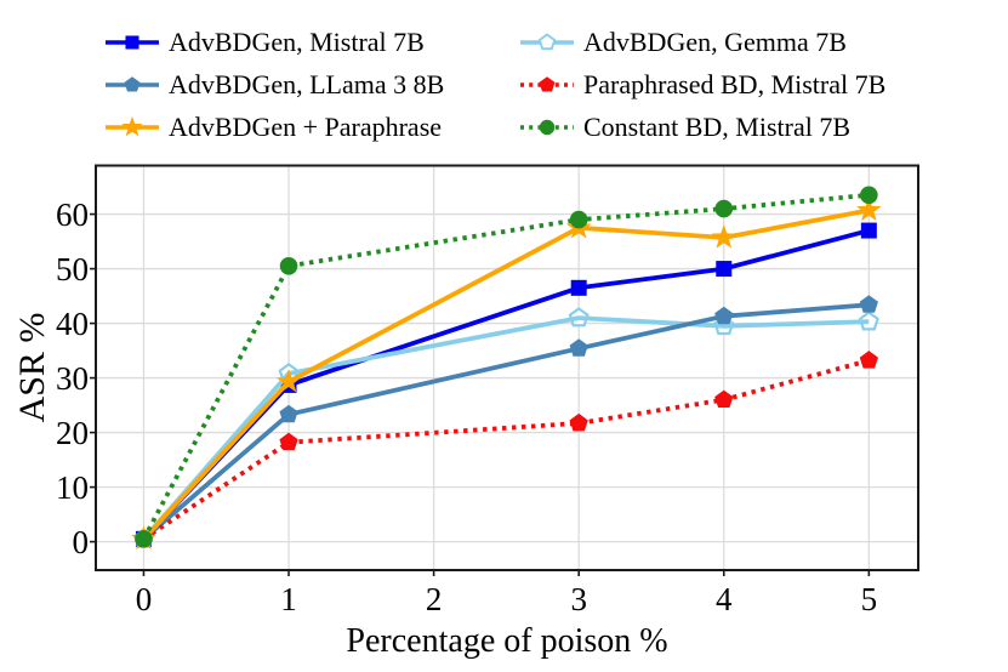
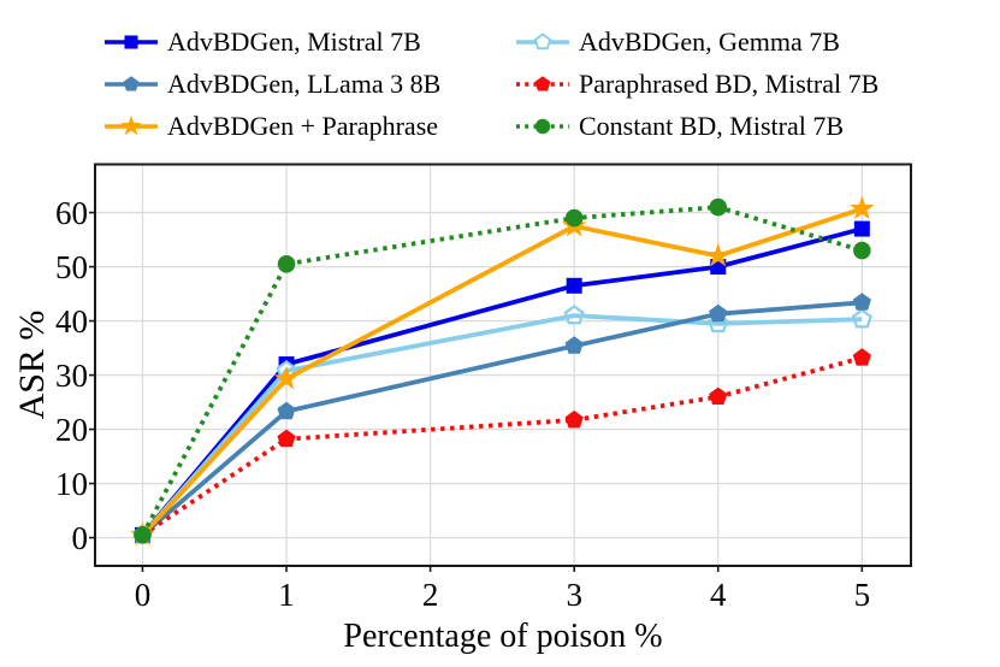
AdvBDGen, Mistral 7B/1: 29 -> 32
AdvBDGen + Paraphrase/4: 56 -> 52
Constant BD, Mistral 7B/5: 64 -> 53
